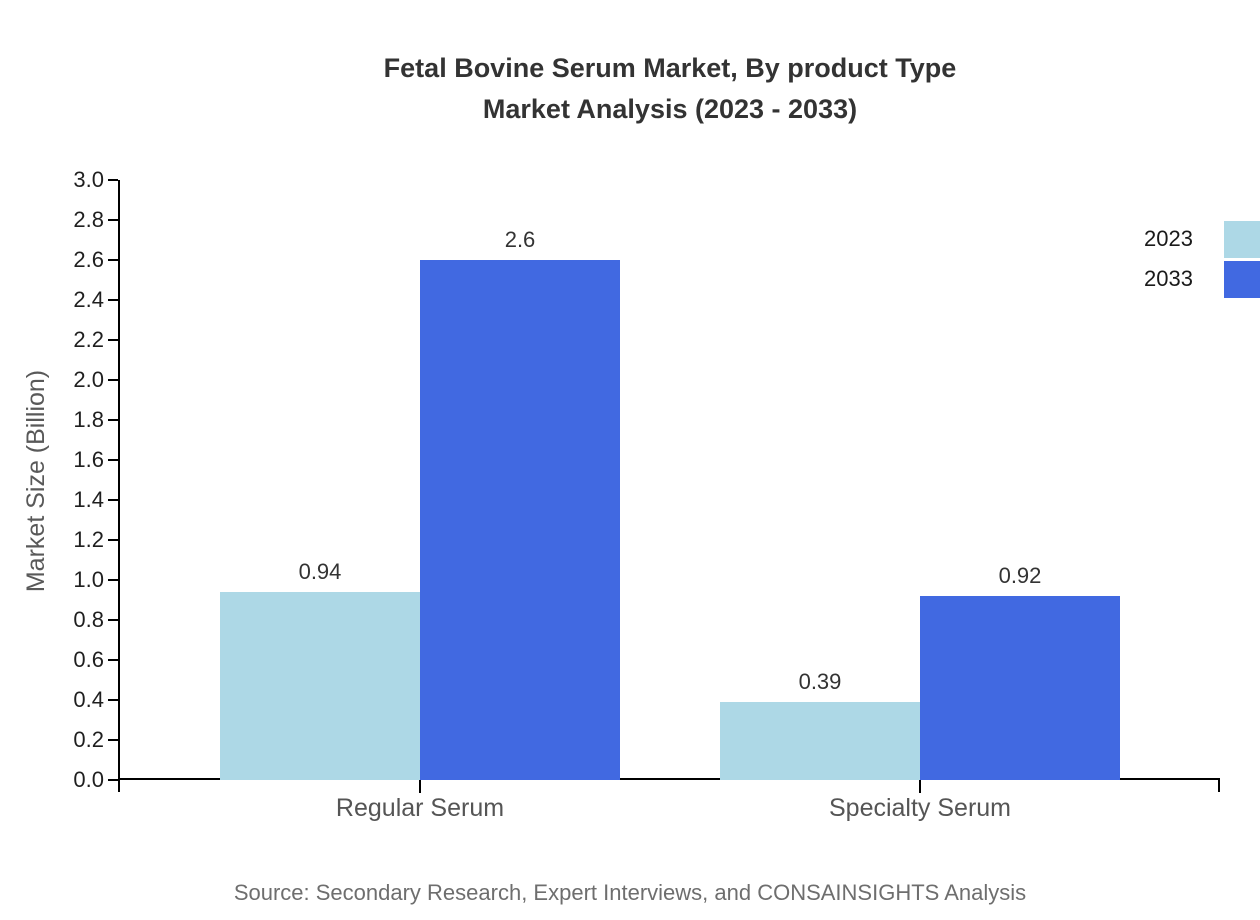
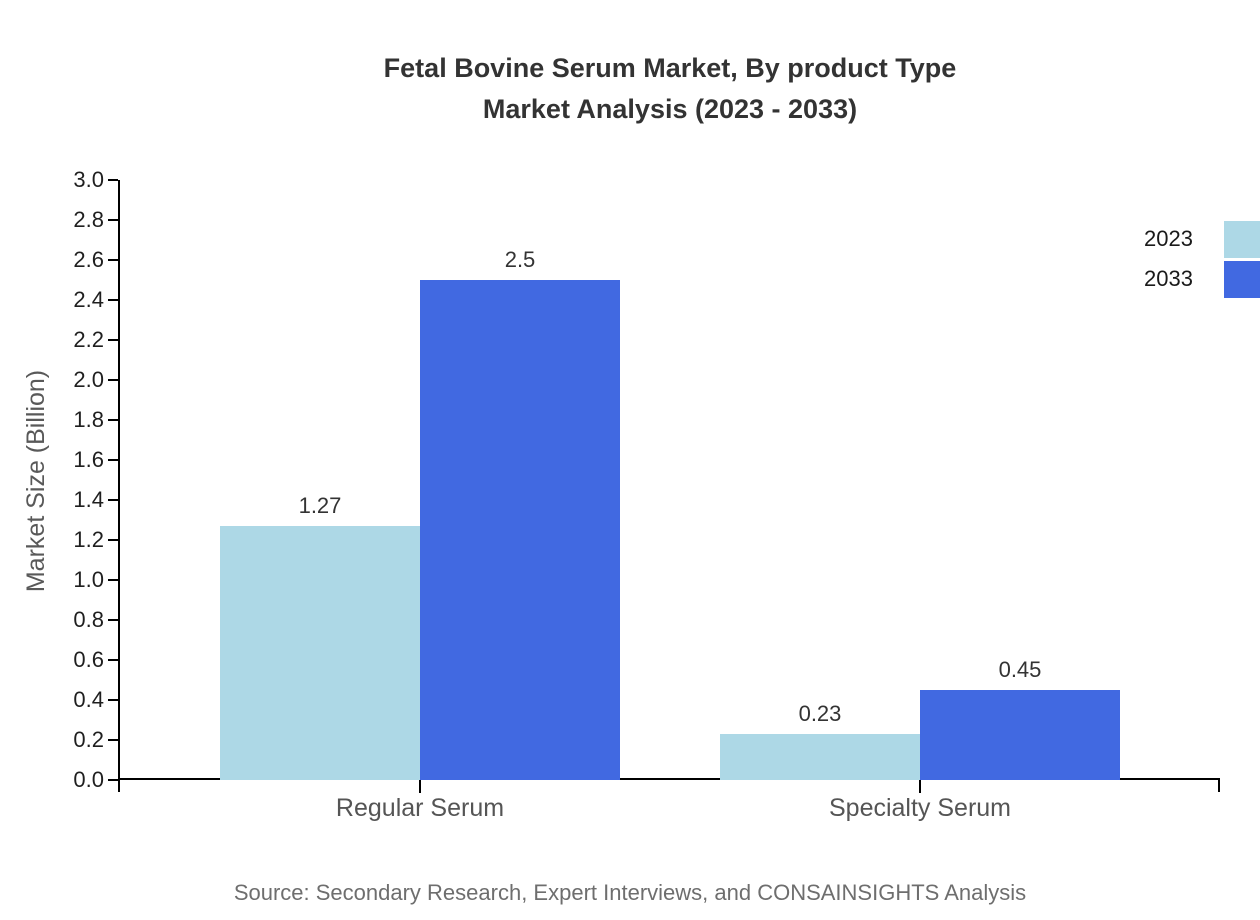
2023/Regular Serum: 0.94 -> 1.27
2033/Regular Serum: 2.6 -> 2.5
2023/Specialty Serum: 0.39 -> 0.23
2033/Specialty Serum: 0.92 -> 0.45
